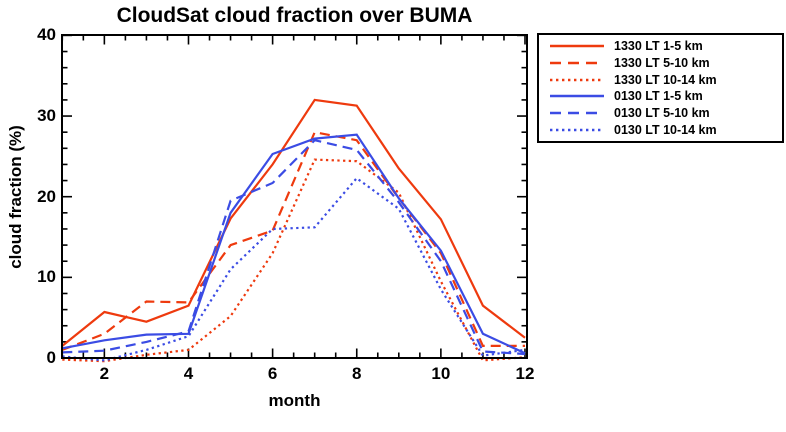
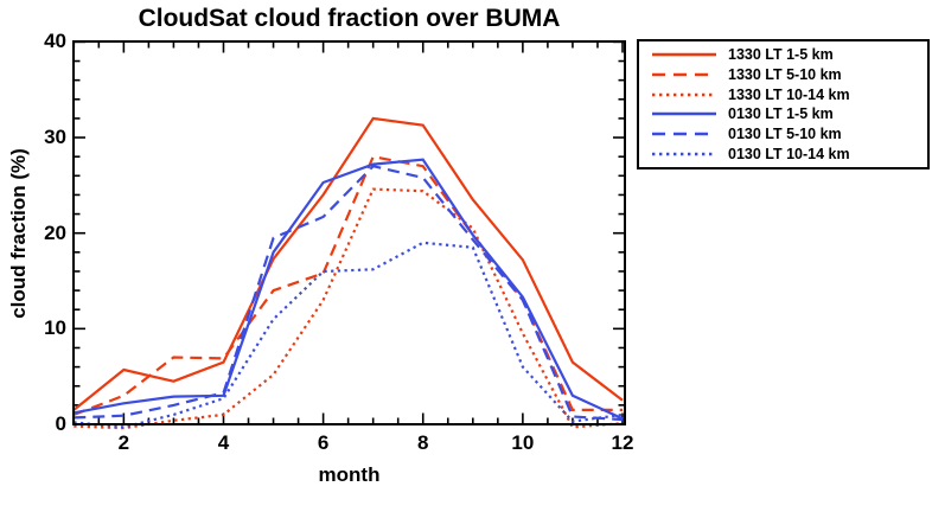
0130 LT 10-14 km/8: 22 -> 19
0130 LT 5-10 km/10: 12 -> 13
0130 LT 10-14 km/10: 8 -> 6
